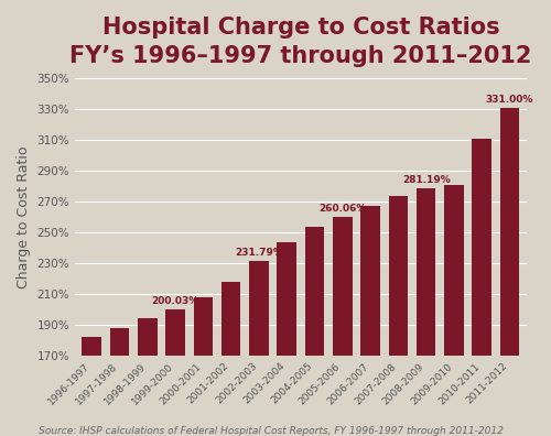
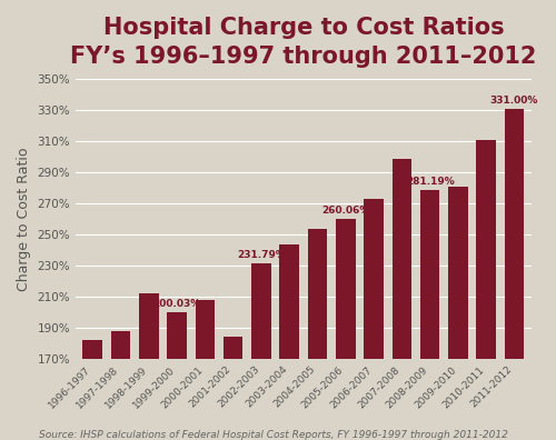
1998-1999: 194% -> 212%
2001-2002: 218% -> 184%
2006-2007: 267% -> 273%
2007-2008: 274% -> 299%
